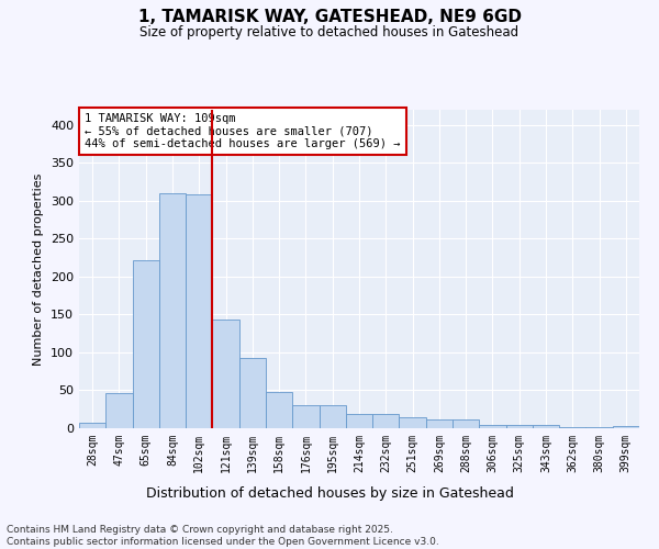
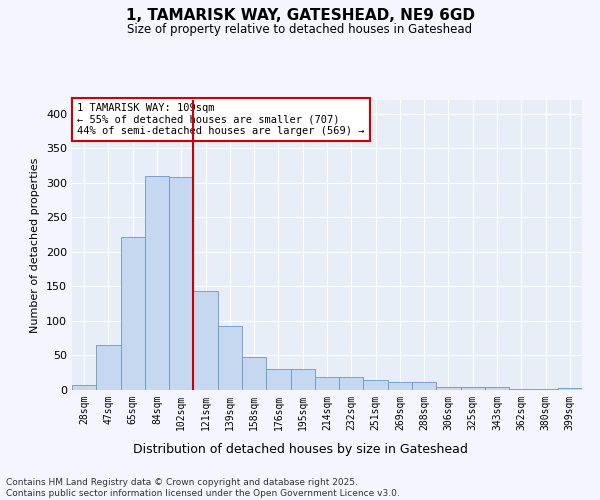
47sqm: 46 -> 65
